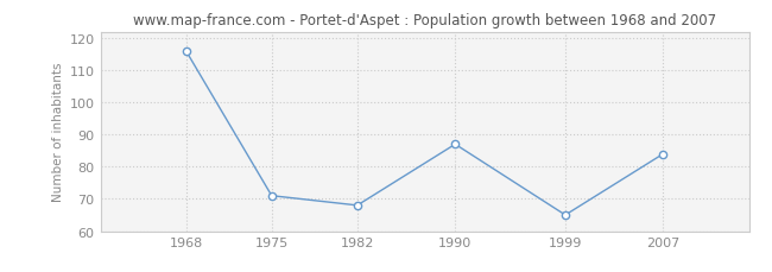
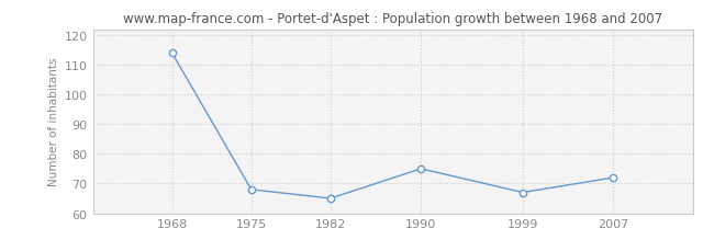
1968: 116 -> 114
1975: 71 -> 68
1982: 68 -> 65
1990: 87 -> 75
1999: 65 -> 67
2007: 84 -> 72
